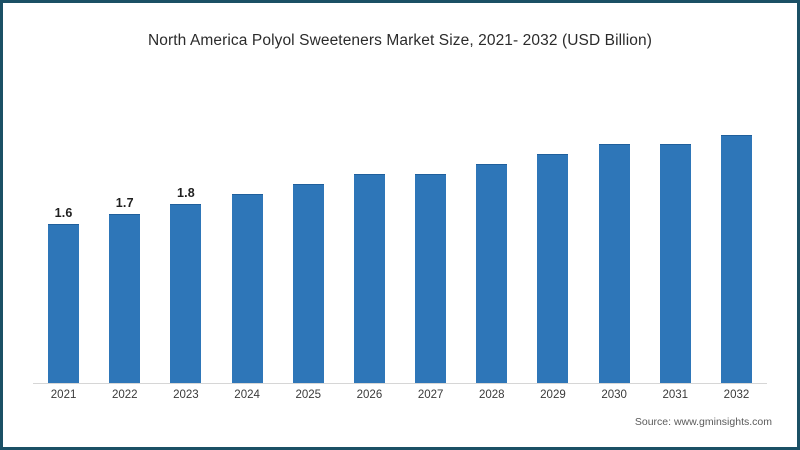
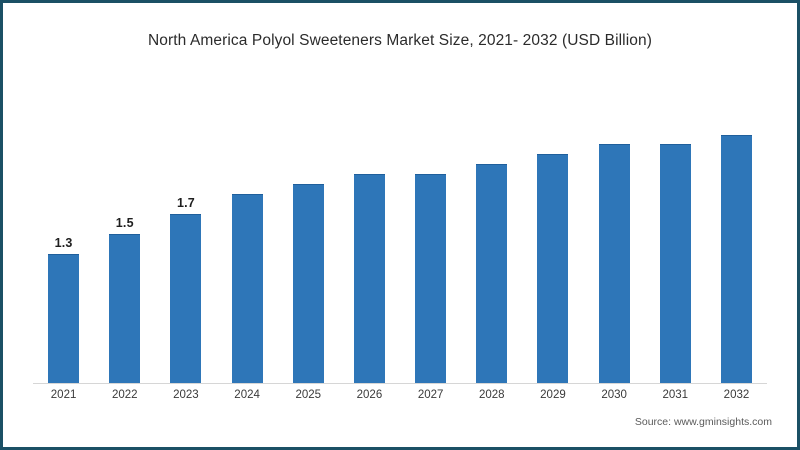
2021: 1.6 -> 1.3
2022: 1.7 -> 1.5
2023: 1.8 -> 1.7
